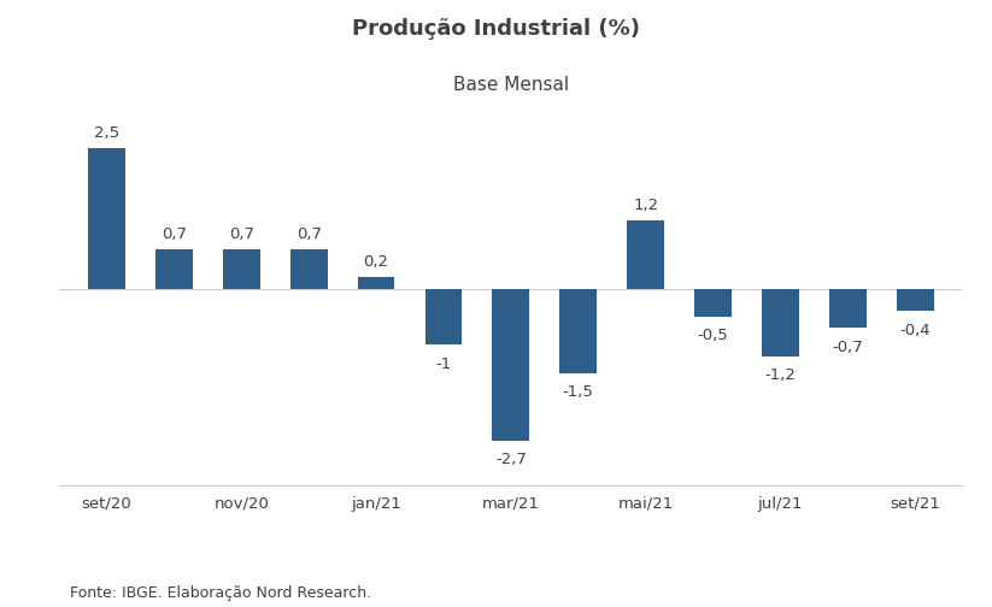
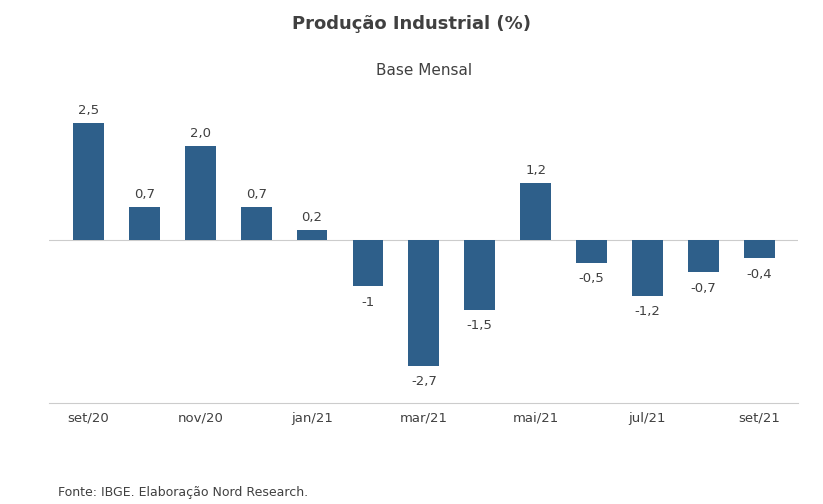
nov/20: 0,7 -> 2,0
